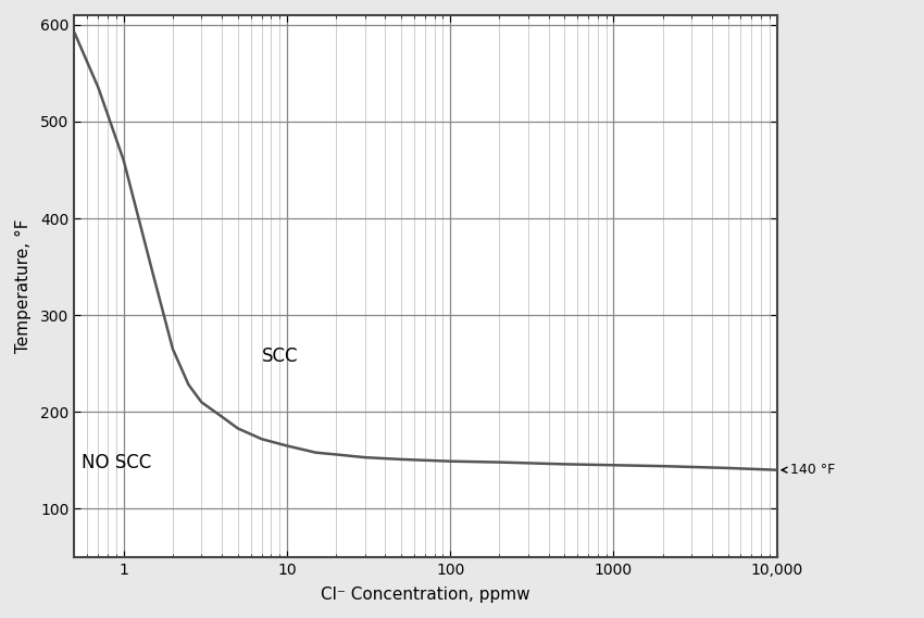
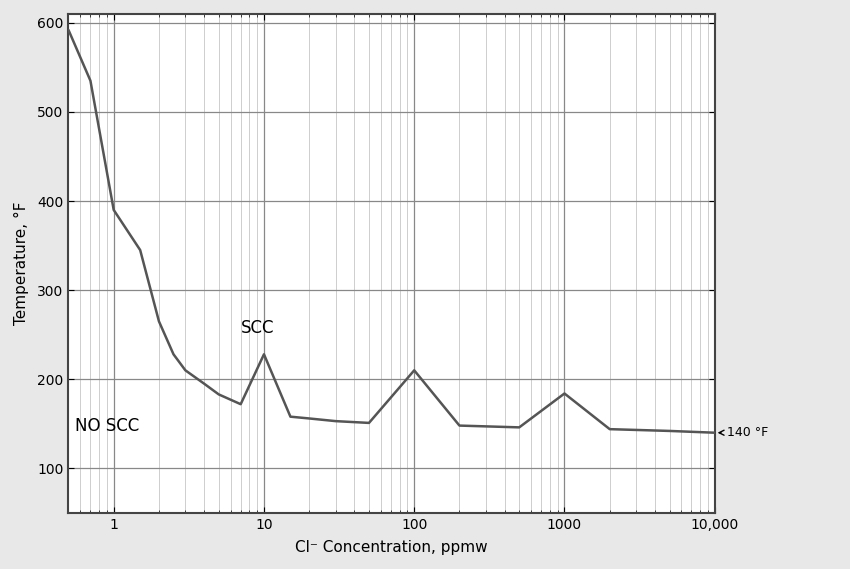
1: 460 -> 390
10: 165 -> 228
100: 149 -> 210
1000: 145 -> 184
